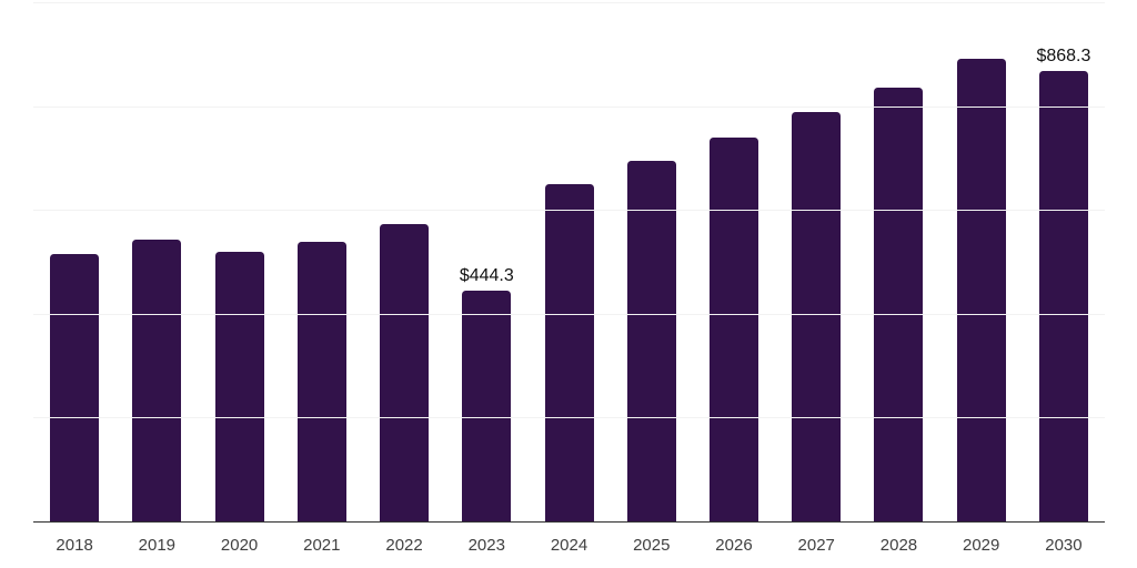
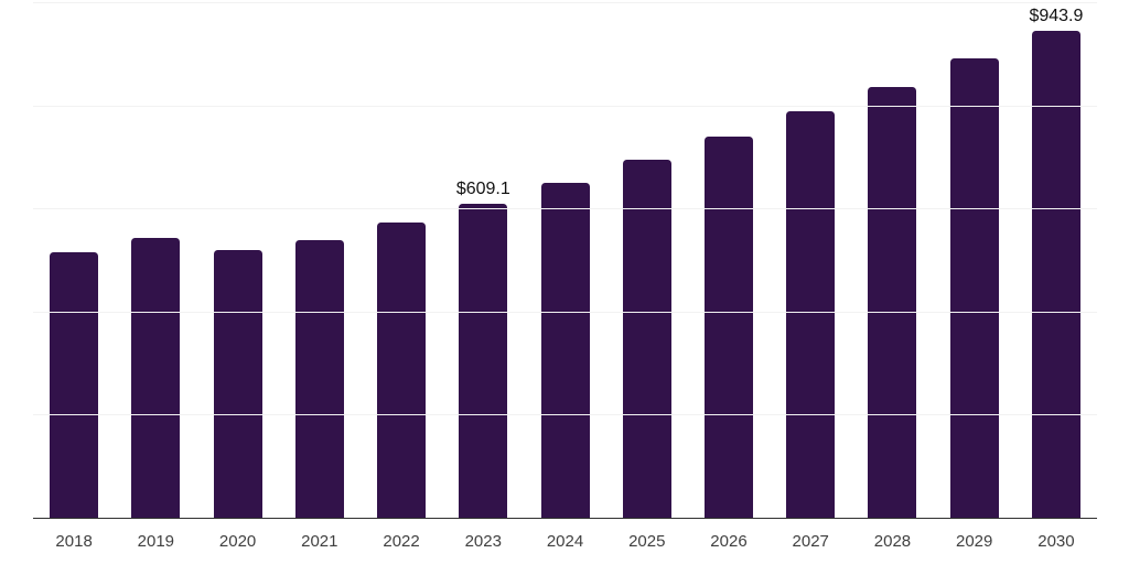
2023: $444.3 -> $609.1
2030: $868.3 -> $943.9
